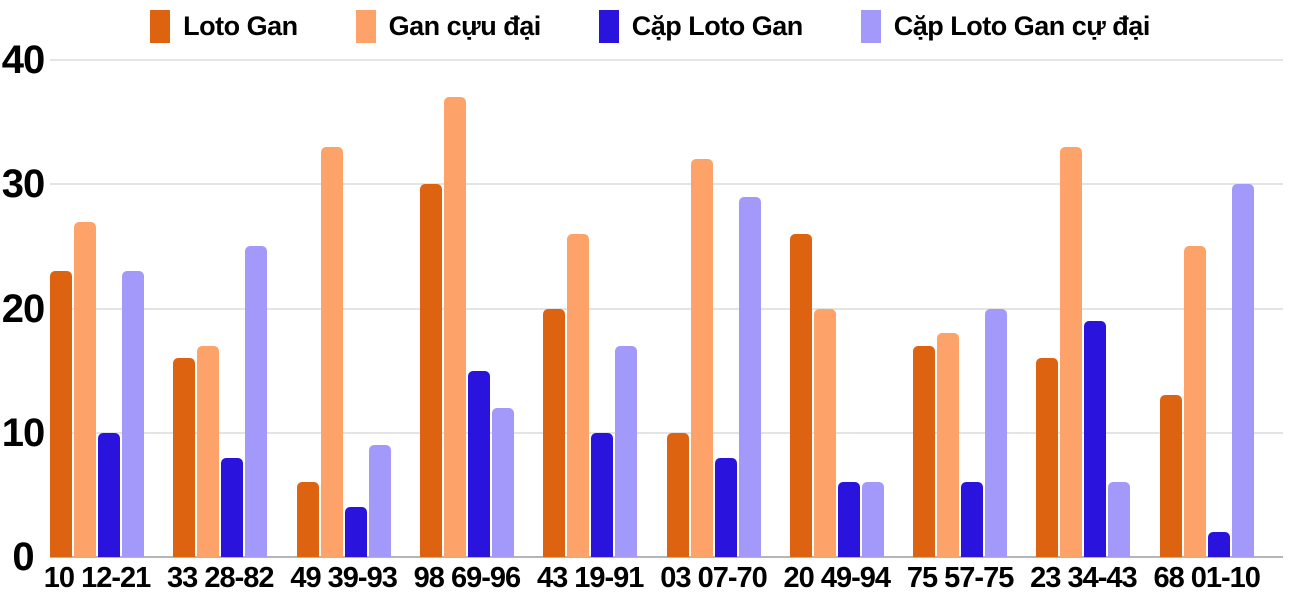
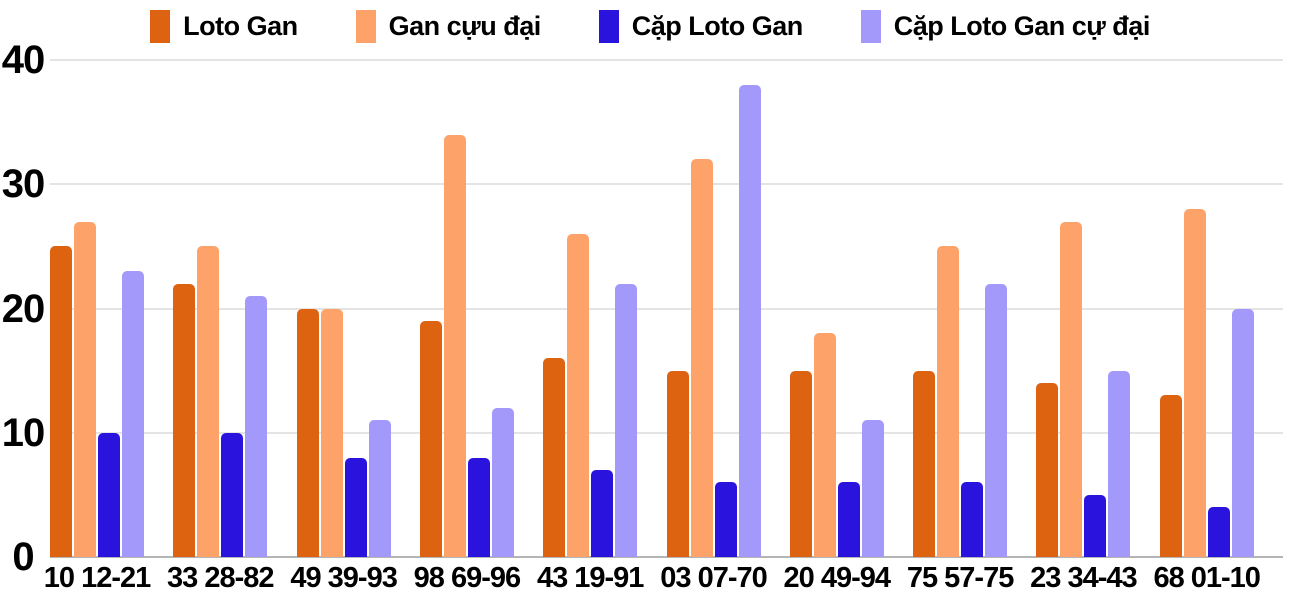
Loto Gan/10 12-21: 23 -> 25
Loto Gan/33 28-82: 16 -> 22
Gan cựu đại/33 28-82: 17 -> 25
Cặp Loto Gan/33 28-82: 8 -> 10
Cặp Loto Gan cự đại/33 28-82: 25 -> 21
Loto Gan/49 39-93: 6 -> 20
Gan cựu đại/49 39-93: 33 -> 20
Cặp Loto Gan/49 39-93: 4 -> 8
Cặp Loto Gan cự đại/49 39-93: 9 -> 11
Loto Gan/98 69-96: 30 -> 19
Gan cựu đại/98 69-96: 37 -> 34
Cặp Loto Gan/98 69-96: 15 -> 8
Loto Gan/43 19-91: 20 -> 16
Cặp Loto Gan/43 19-91: 10 -> 7
Cặp Loto Gan cự đại/43 19-91: 17 -> 22
Loto Gan/03 07-70: 10 -> 15
Cặp Loto Gan/03 07-70: 8 -> 6
Cặp Loto Gan cự đại/03 07-70: 29 -> 38
Loto Gan/20 49-94: 26 -> 15
Gan cựu đại/20 49-94: 20 -> 18
Cặp Loto Gan cự đại/20 49-94: 6 -> 11
Loto Gan/75 57-75: 17 -> 15
Gan cựu đại/75 57-75: 18 -> 25
Cặp Loto Gan cự đại/75 57-75: 20 -> 22
Loto Gan/23 34-43: 16 -> 14
Gan cựu đại/23 34-43: 33 -> 27
Cặp Loto Gan/23 34-43: 19 -> 5
Cặp Loto Gan cự đại/23 34-43: 6 -> 15
Gan cựu đại/68 01-10: 25 -> 28
Cặp Loto Gan/68 01-10: 2 -> 4
Cặp Loto Gan cự đại/68 01-10: 30 -> 20
